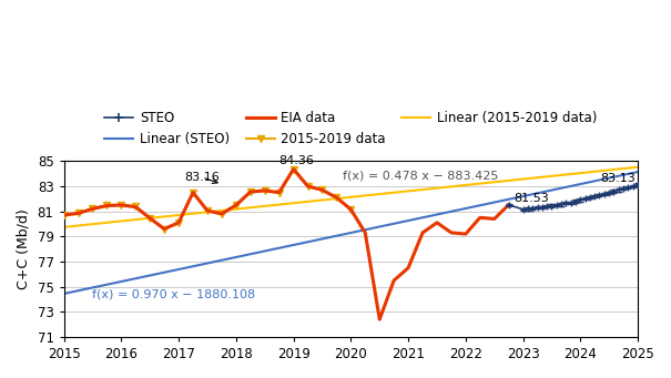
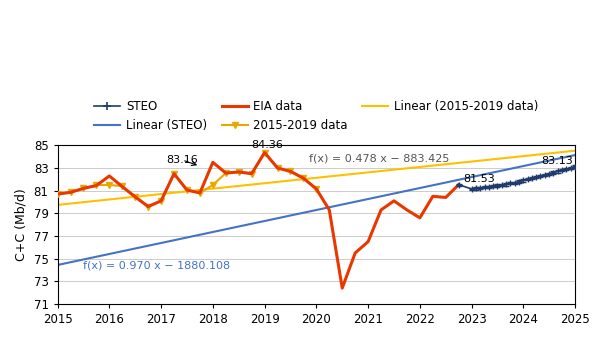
EIA data/2016: 81.5 -> 82.3
EIA data/2018: 81.5 -> 83.5
EIA data/2022: 79.2 -> 78.6
